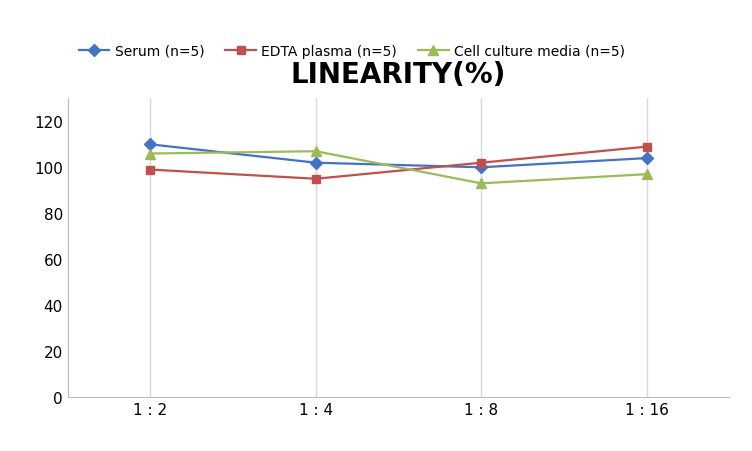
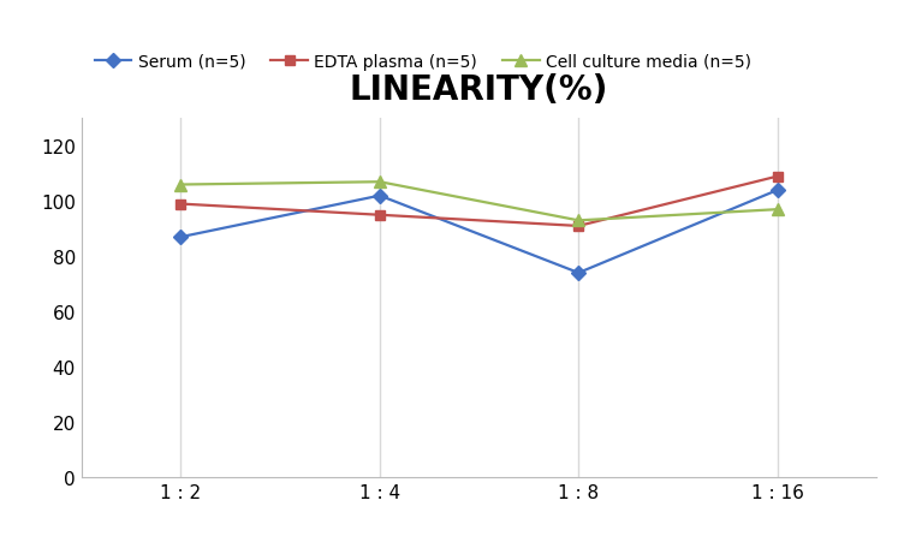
Serum (n=5)/1 : 2: 110 -> 87
Serum (n=5)/1 : 8: 100 -> 74
EDTA plasma (n=5)/1 : 8: 102 -> 91
